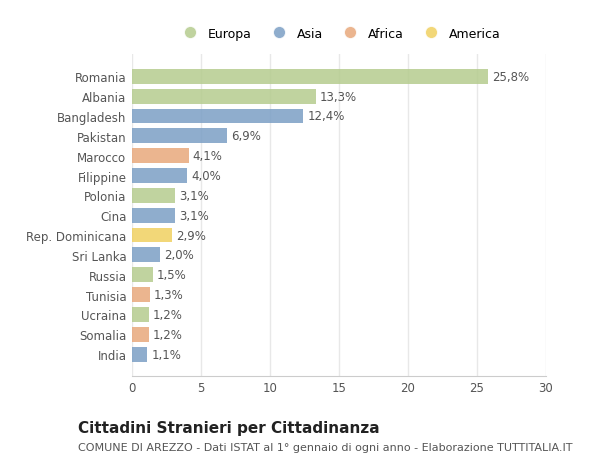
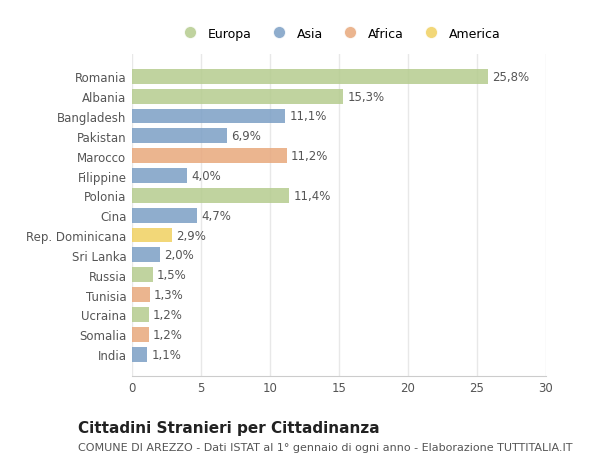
Albania: 13,3% -> 15,3%
Bangladesh: 12,4% -> 11,1%
Marocco: 4,1% -> 11,2%
Polonia: 3,1% -> 11,4%
Cina: 3,1% -> 4,7%
